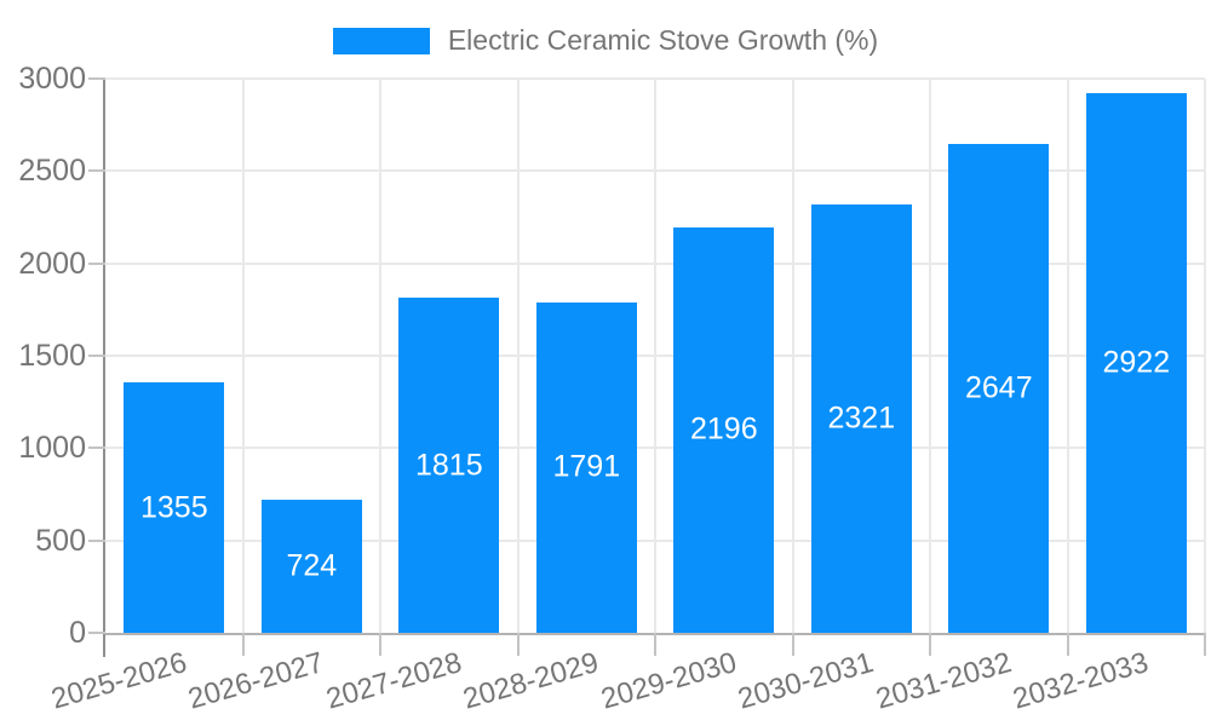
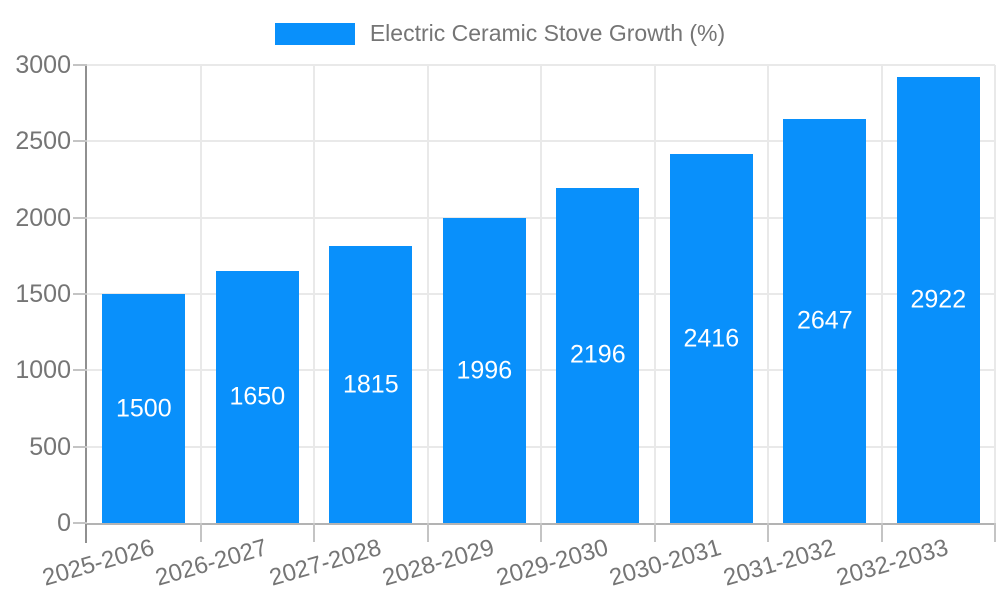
2025-2026: 1355 -> 1500
2026-2027: 724 -> 1650
2028-2029: 1791 -> 1996
2030-2031: 2321 -> 2416
